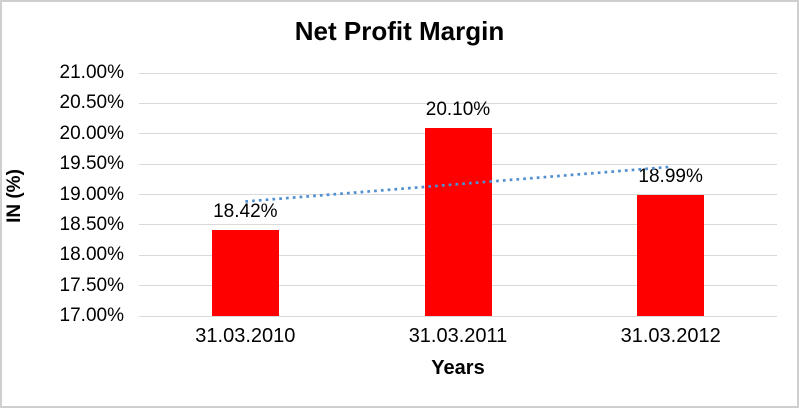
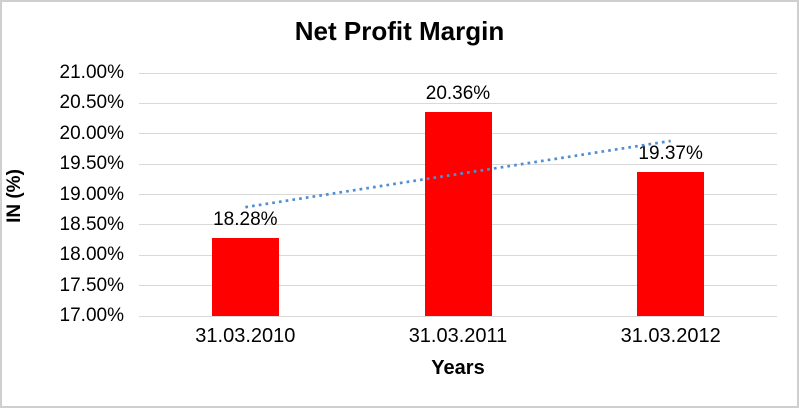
31.03.2010: 18.42% -> 18.28%
31.03.2011: 20.10% -> 20.36%
31.03.2012: 18.99% -> 19.37%
